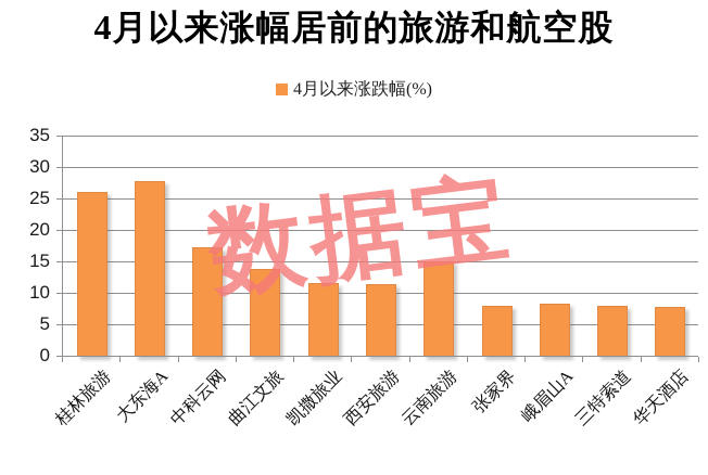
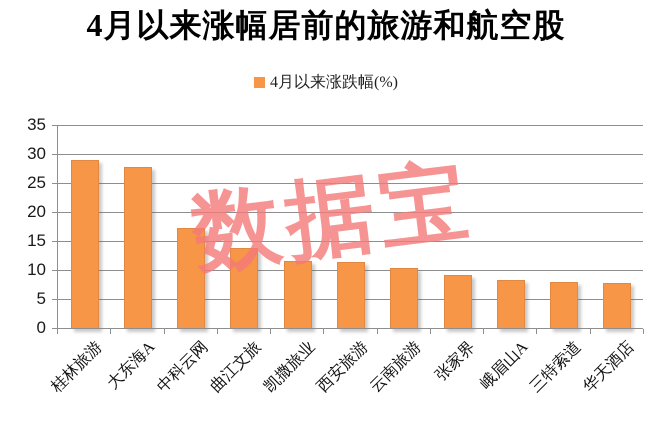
桂林旅游: 26 -> 29
云南旅游: 15 -> 10
张家界: 8 -> 9
